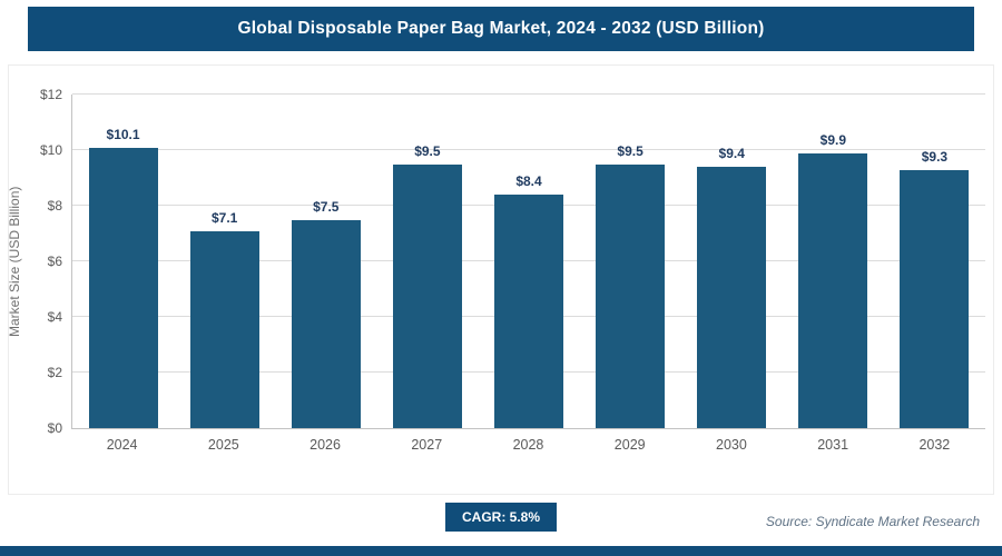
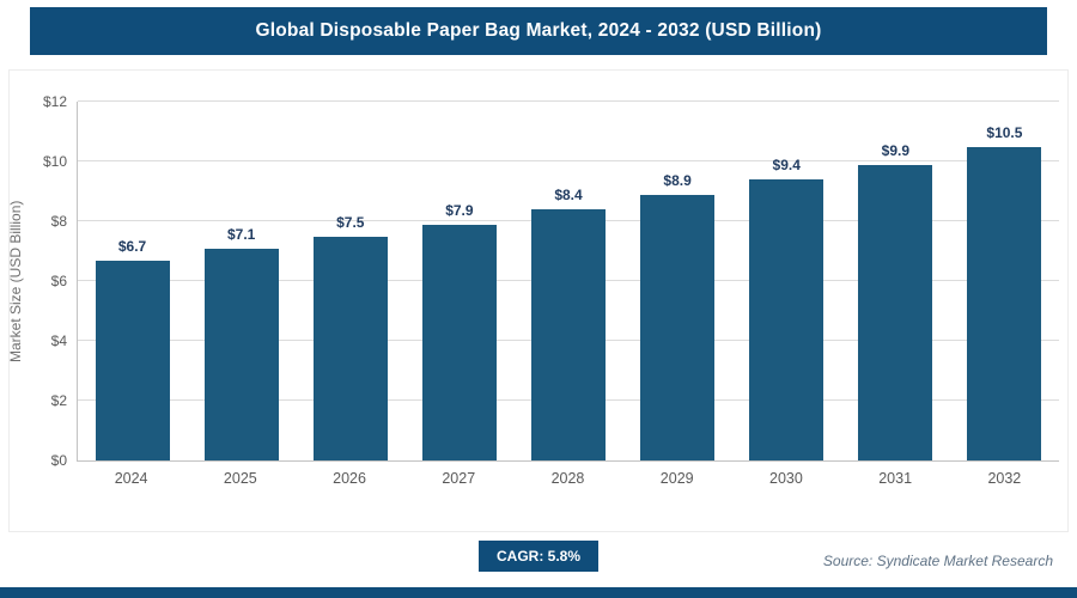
2024: $10.1 -> $6.7
2027: $9.5 -> $7.9
2029: $9.5 -> $8.9
2032: $9.3 -> $10.5
